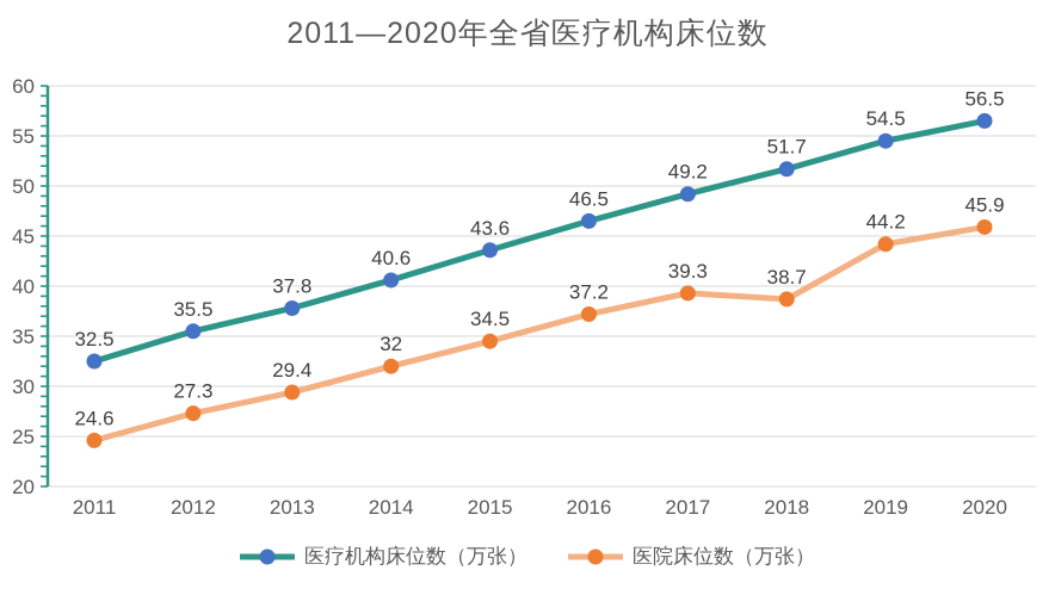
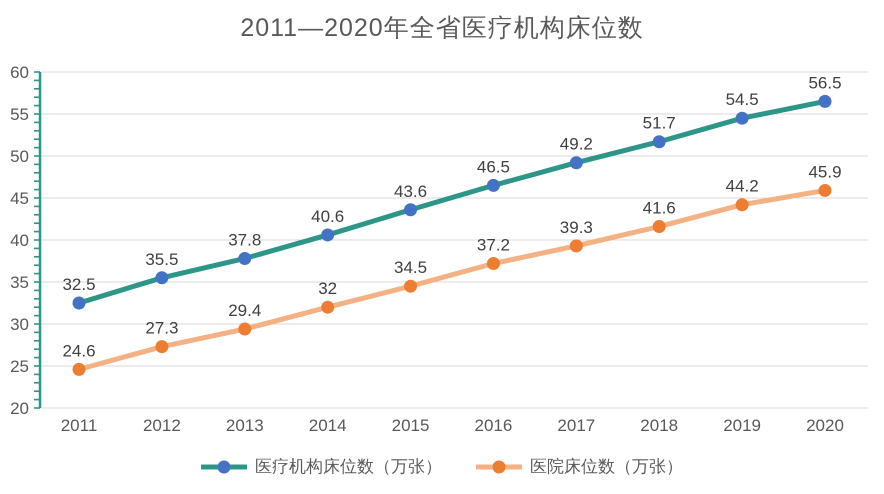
医院床位数（万张）/2018: 38.7 -> 41.6
